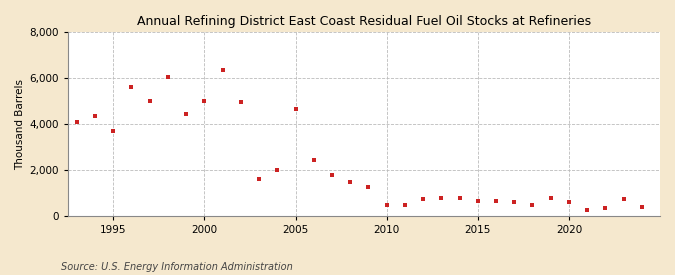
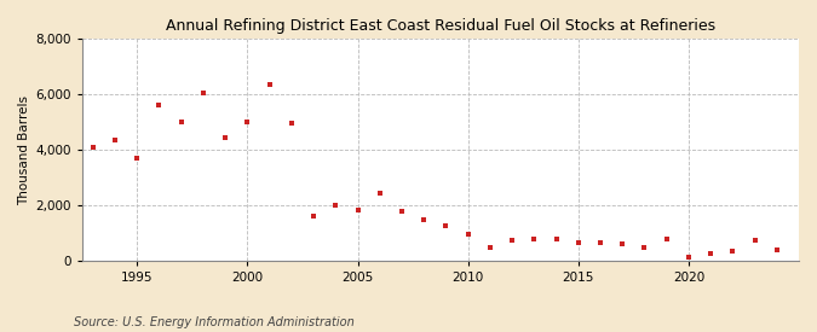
2005: 4,650 -> 1,850
2010: 500 -> 950
2020: 600 -> 150
